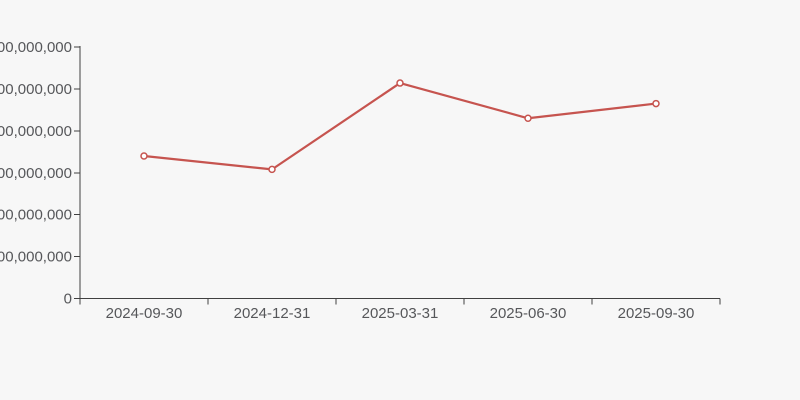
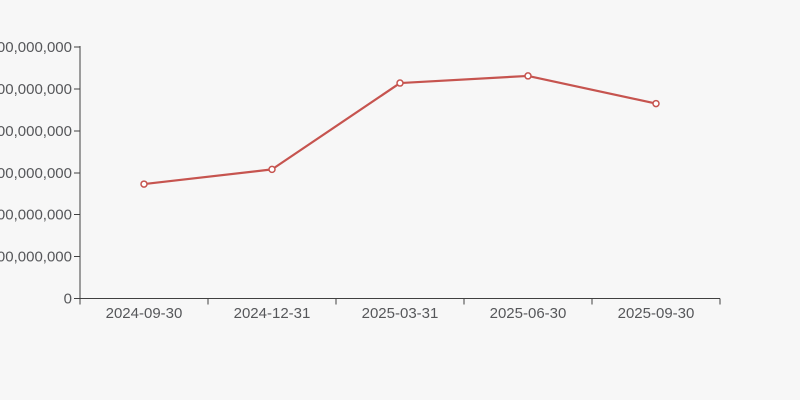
2024-09-30: 340000000 -> 270000000
2025-06-30: 430000000 -> 530000000
